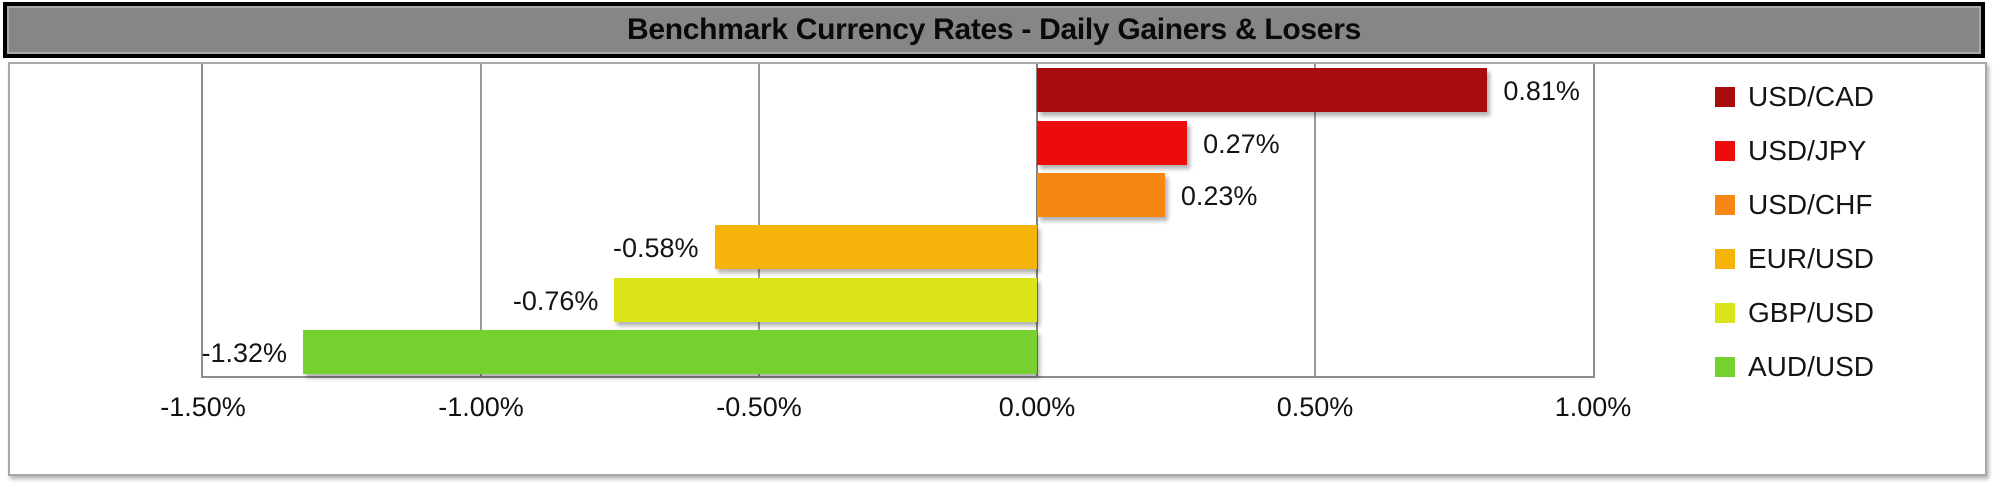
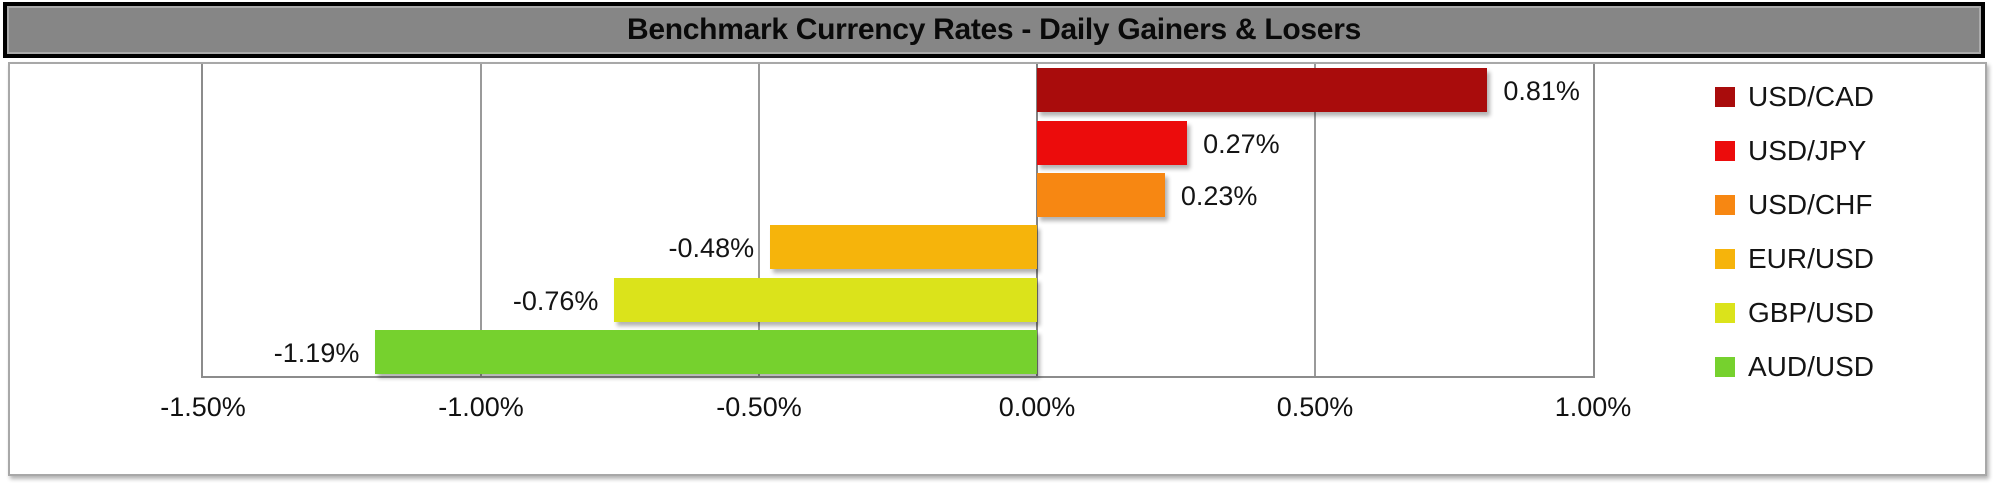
EUR/USD: -0.58% -> -0.48%
AUD/USD: -1.32% -> -1.19%
